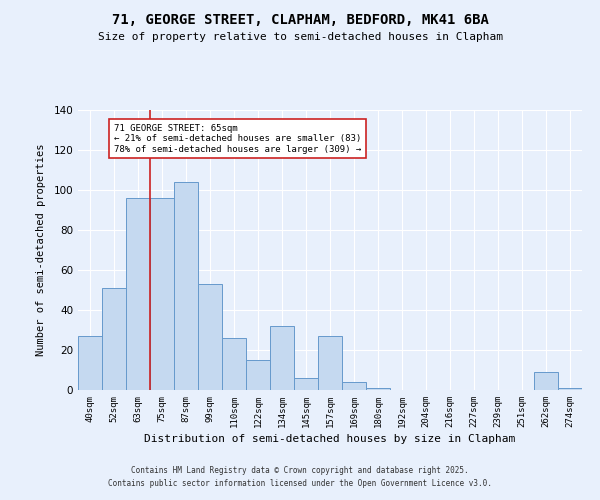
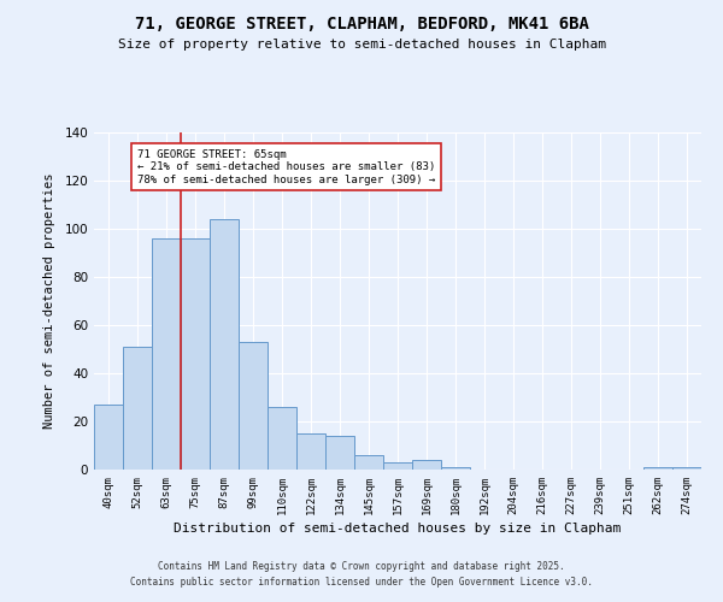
134sqm: 32 -> 14
157sqm: 27 -> 3
262sqm: 9 -> 1
